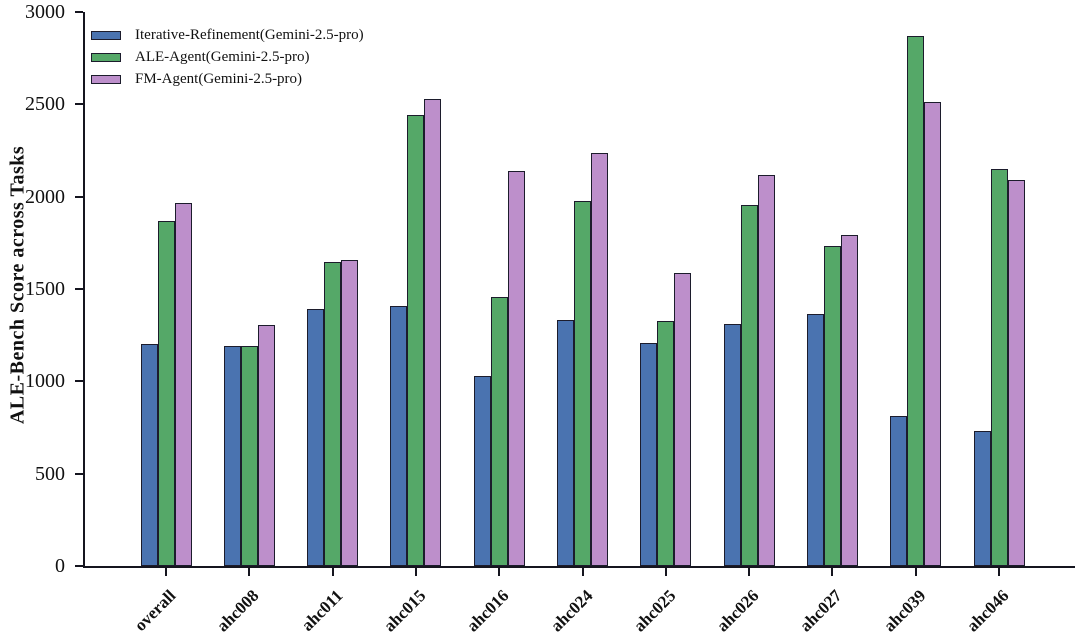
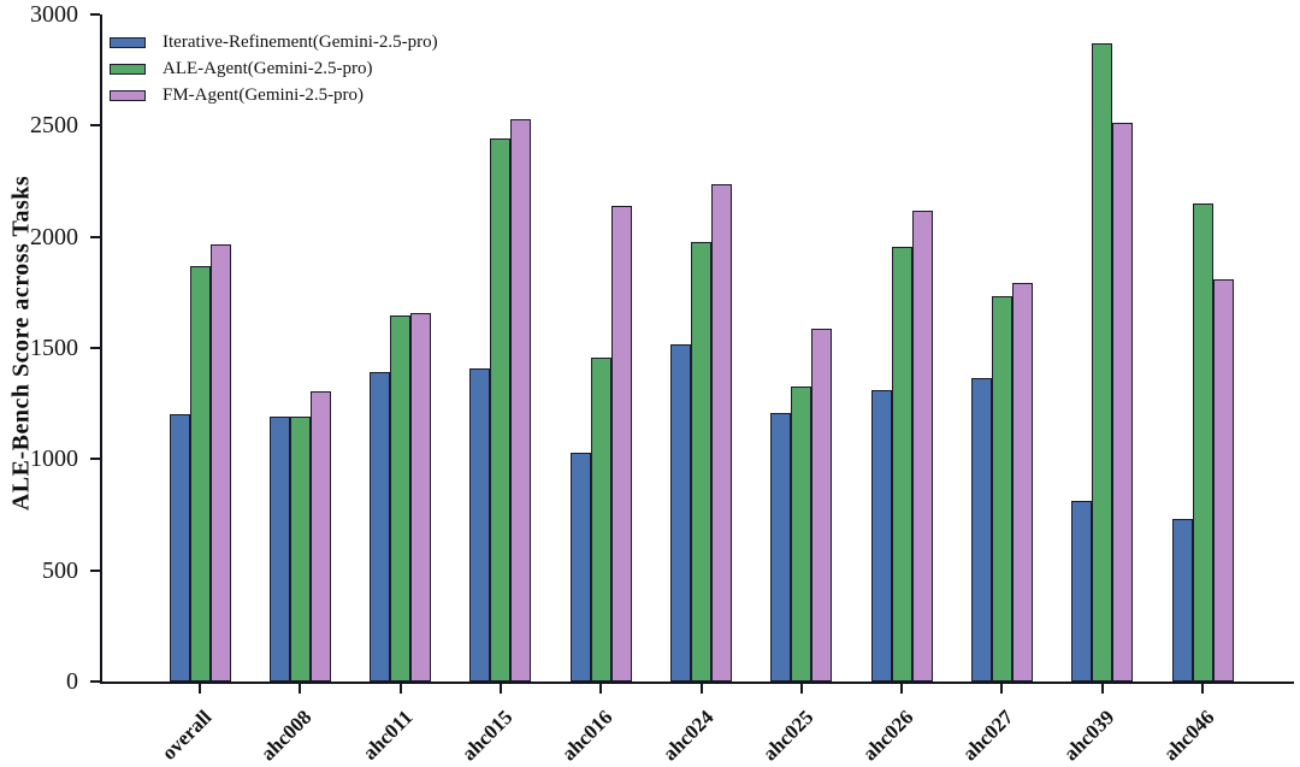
Iterative-Refinement(Gemini-2.5-pro)/ahc024: 1330 -> 1520
FM-Agent(Gemini-2.5-pro)/ahc046: 2090 -> 1810
